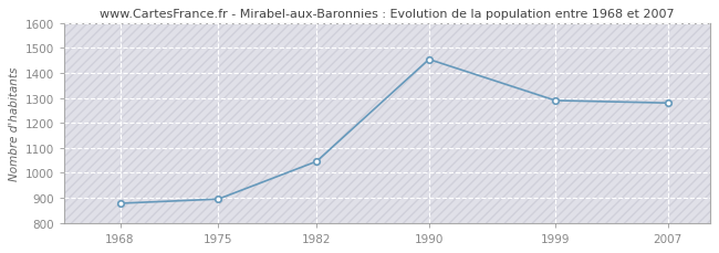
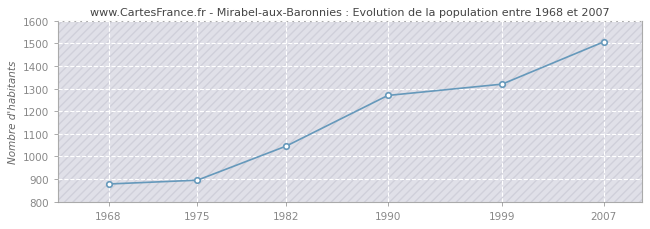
1990: 1455 -> 1270
1999: 1290 -> 1320
2007: 1280 -> 1507
